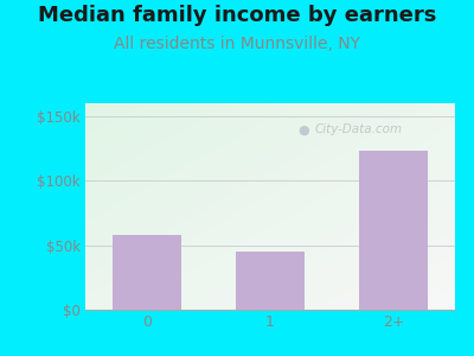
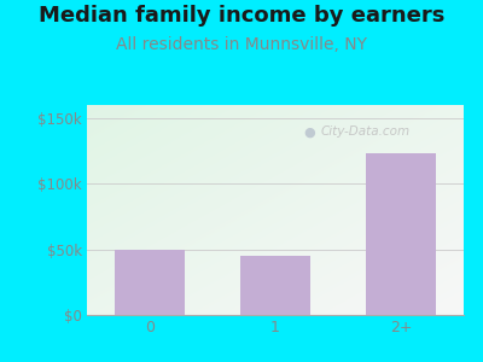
0: $58k -> $50k
